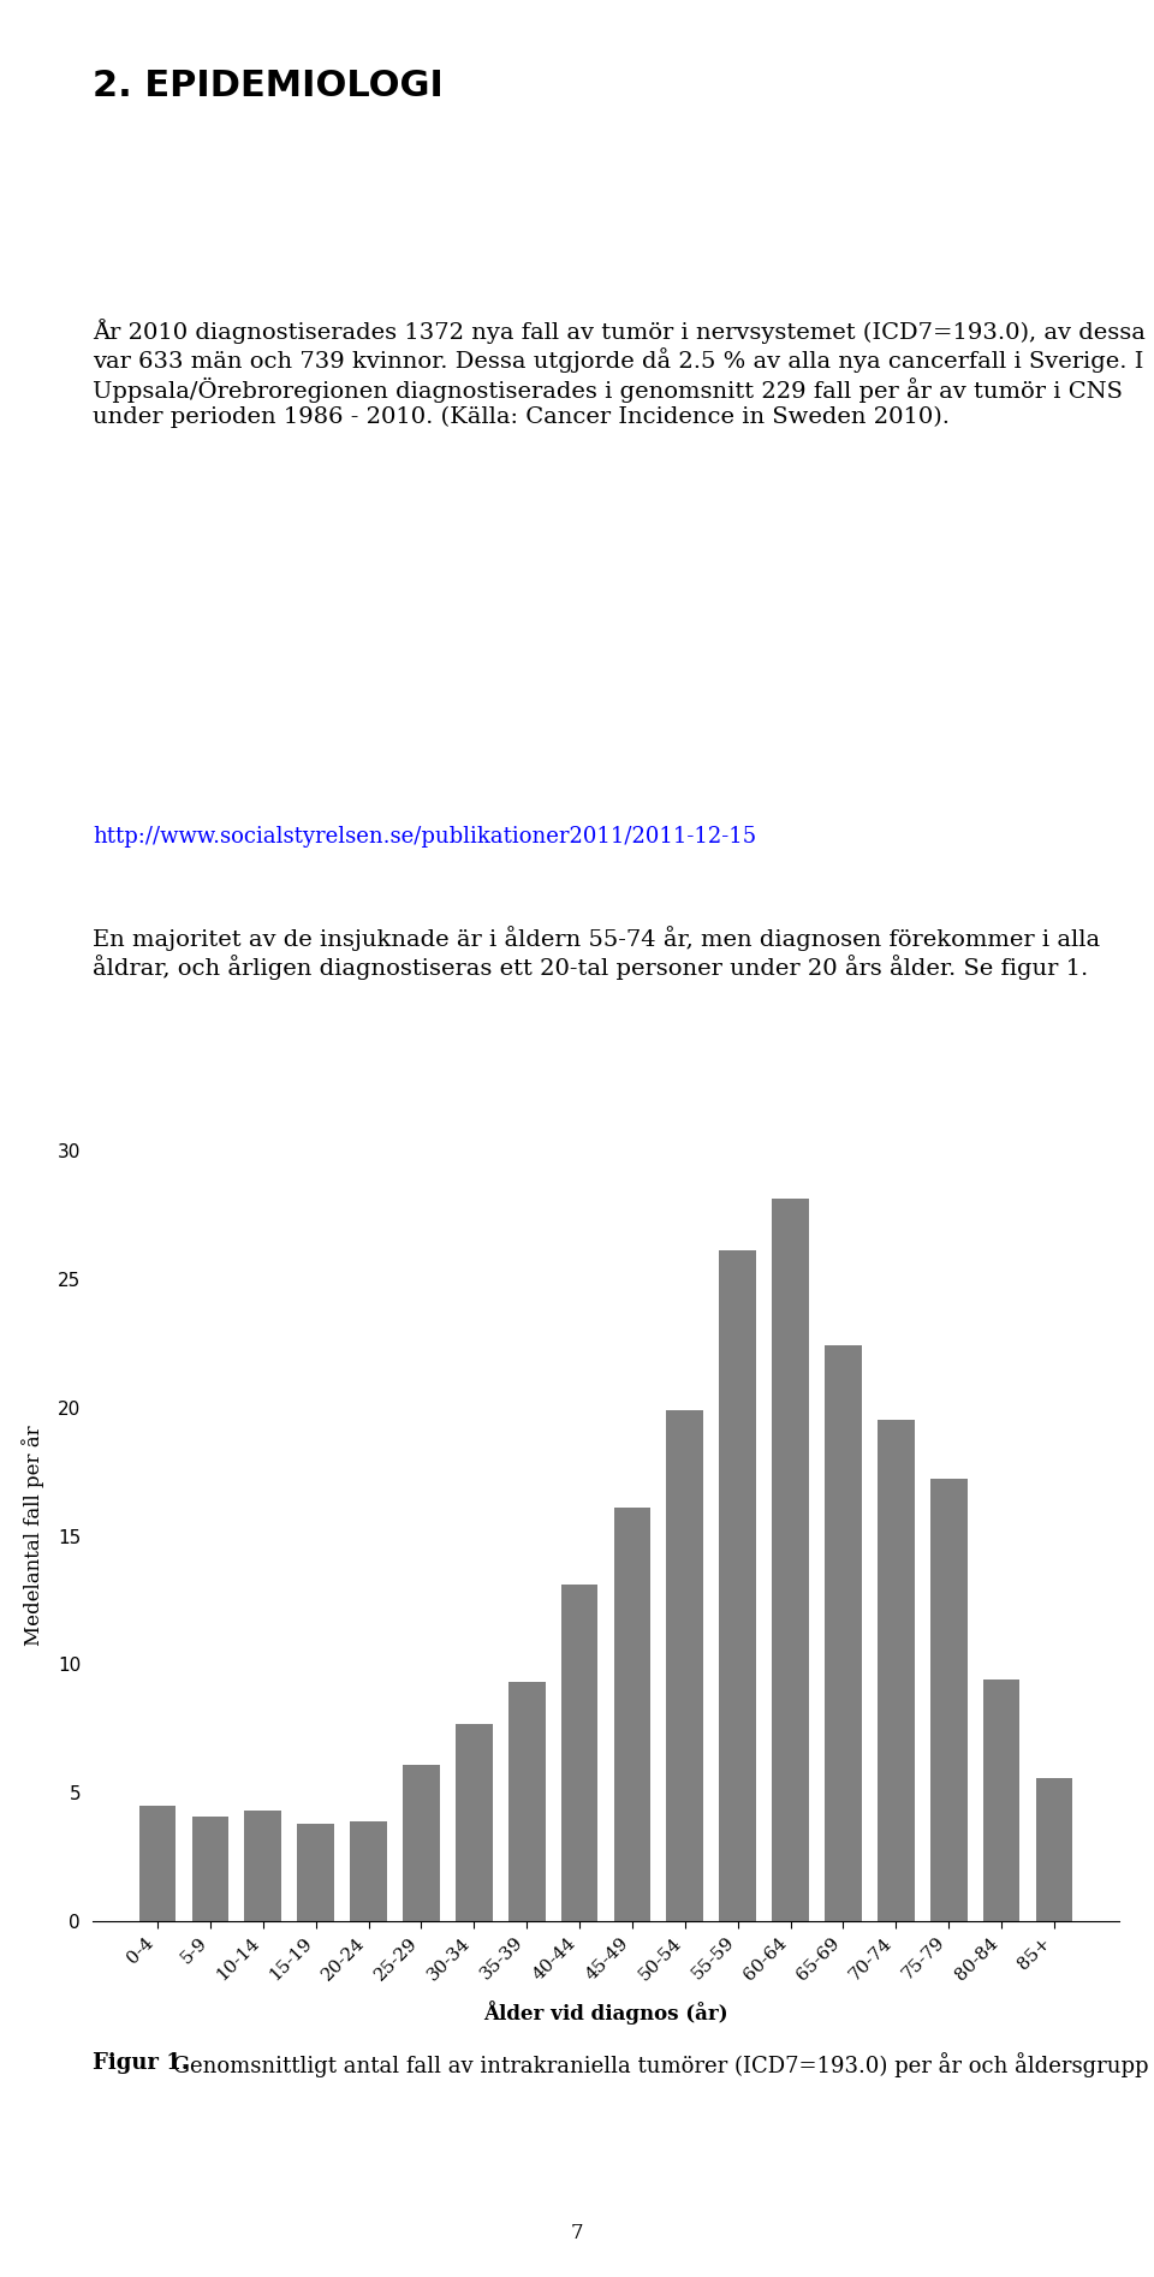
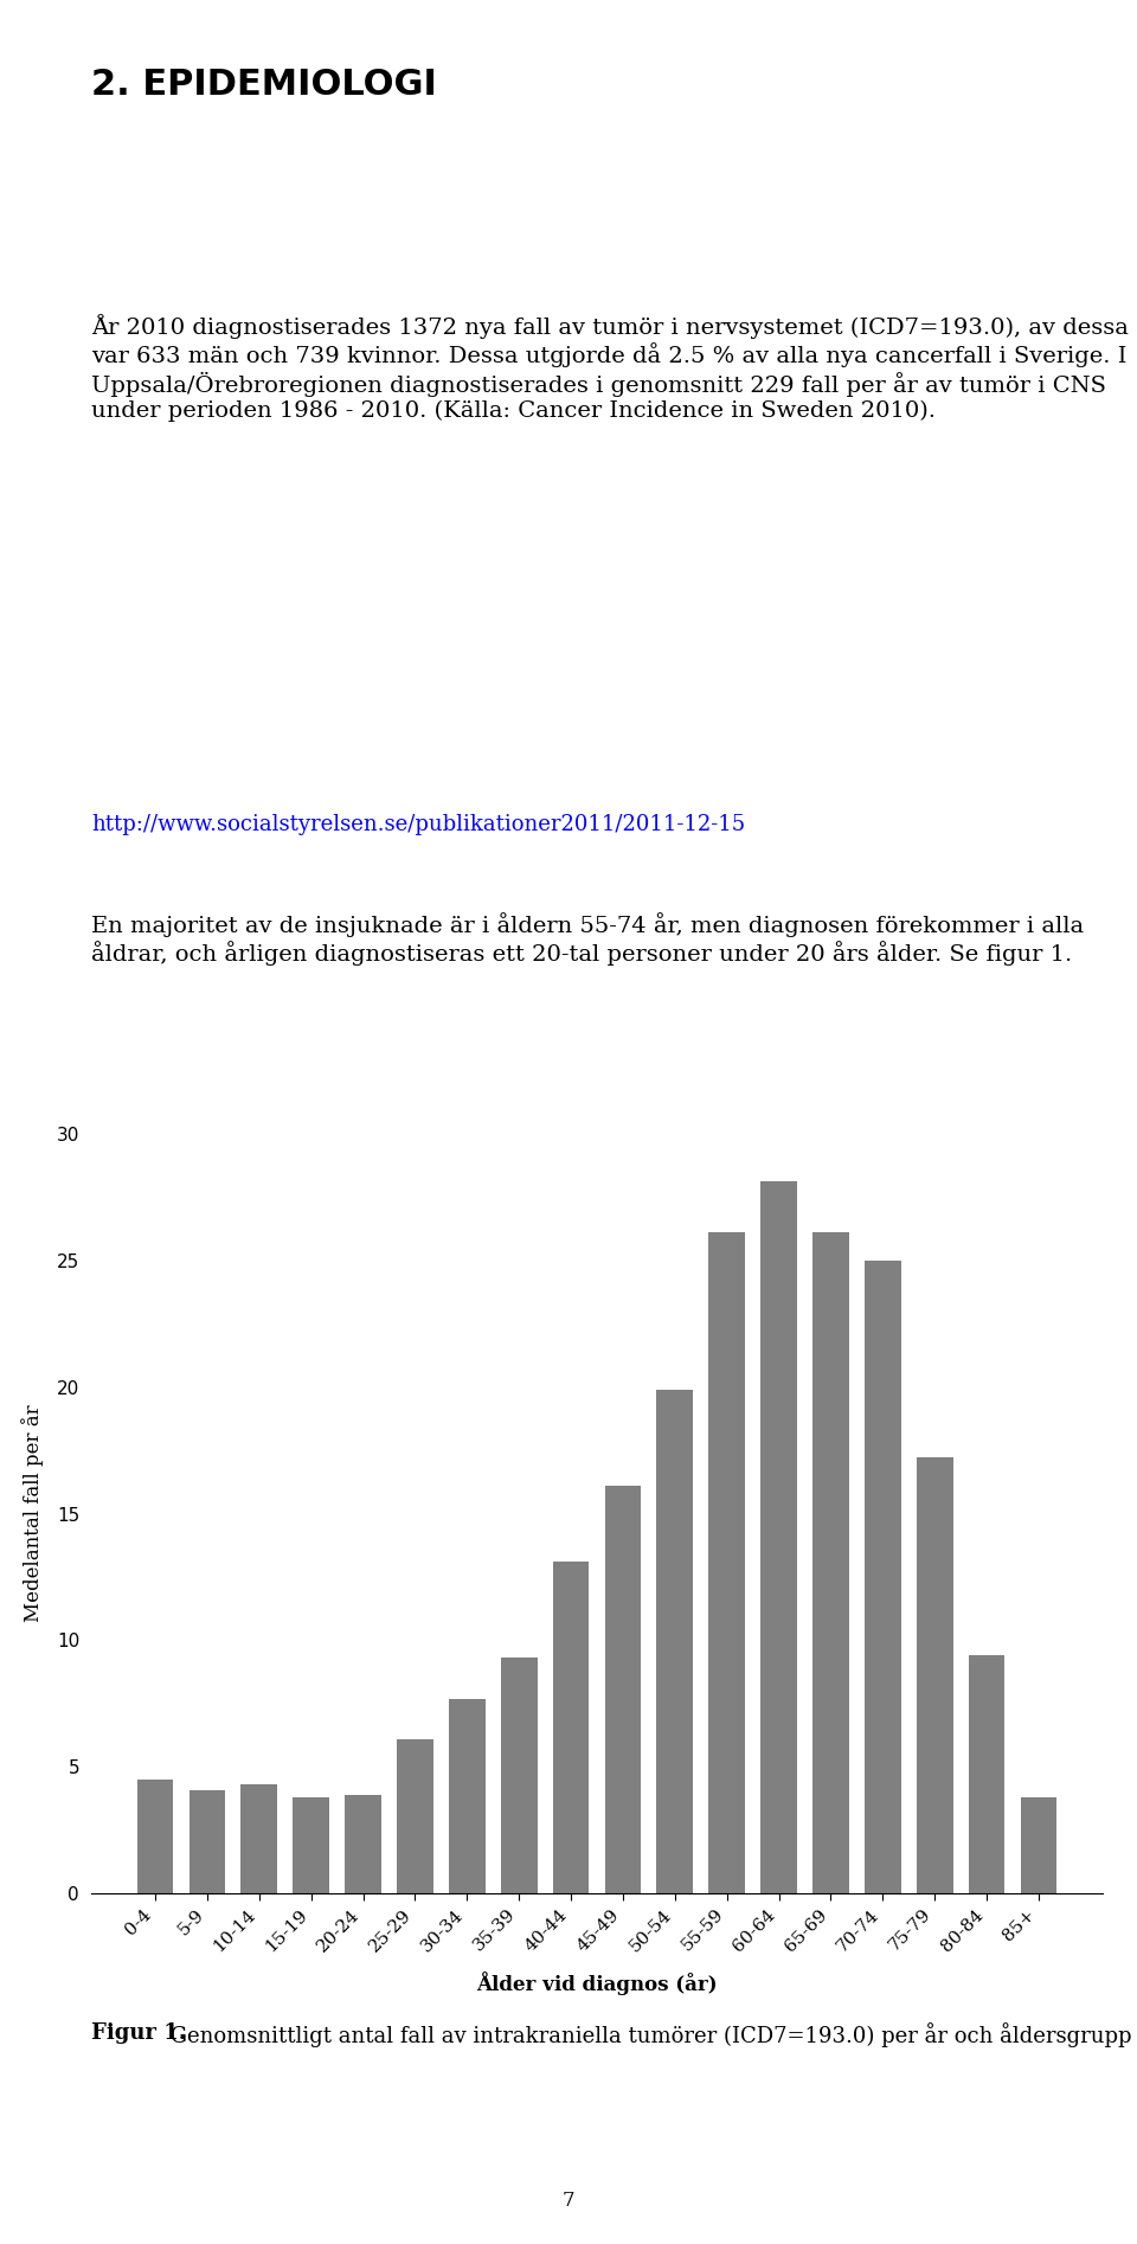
65-69: 22.4 -> 26.1
70-74: 19.5 -> 25.0
85+: 5.6 -> 3.8
